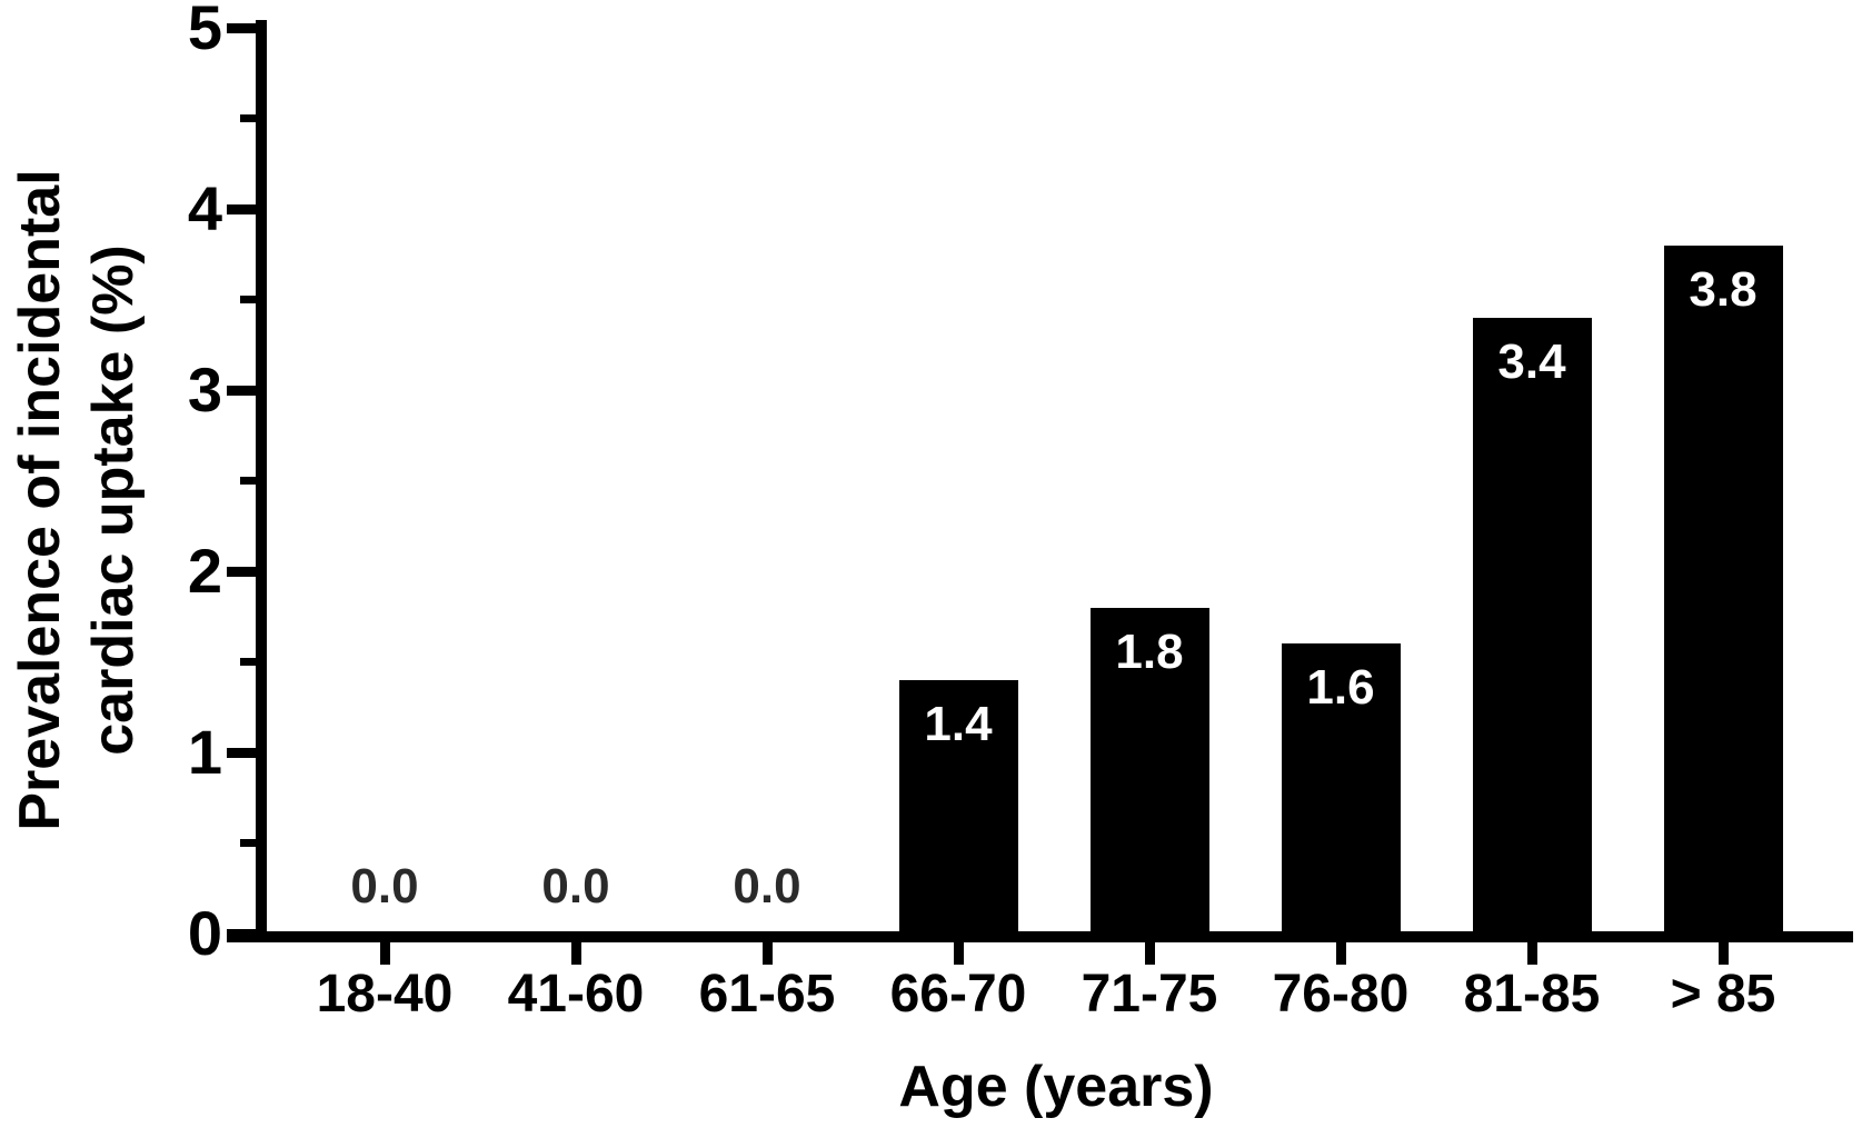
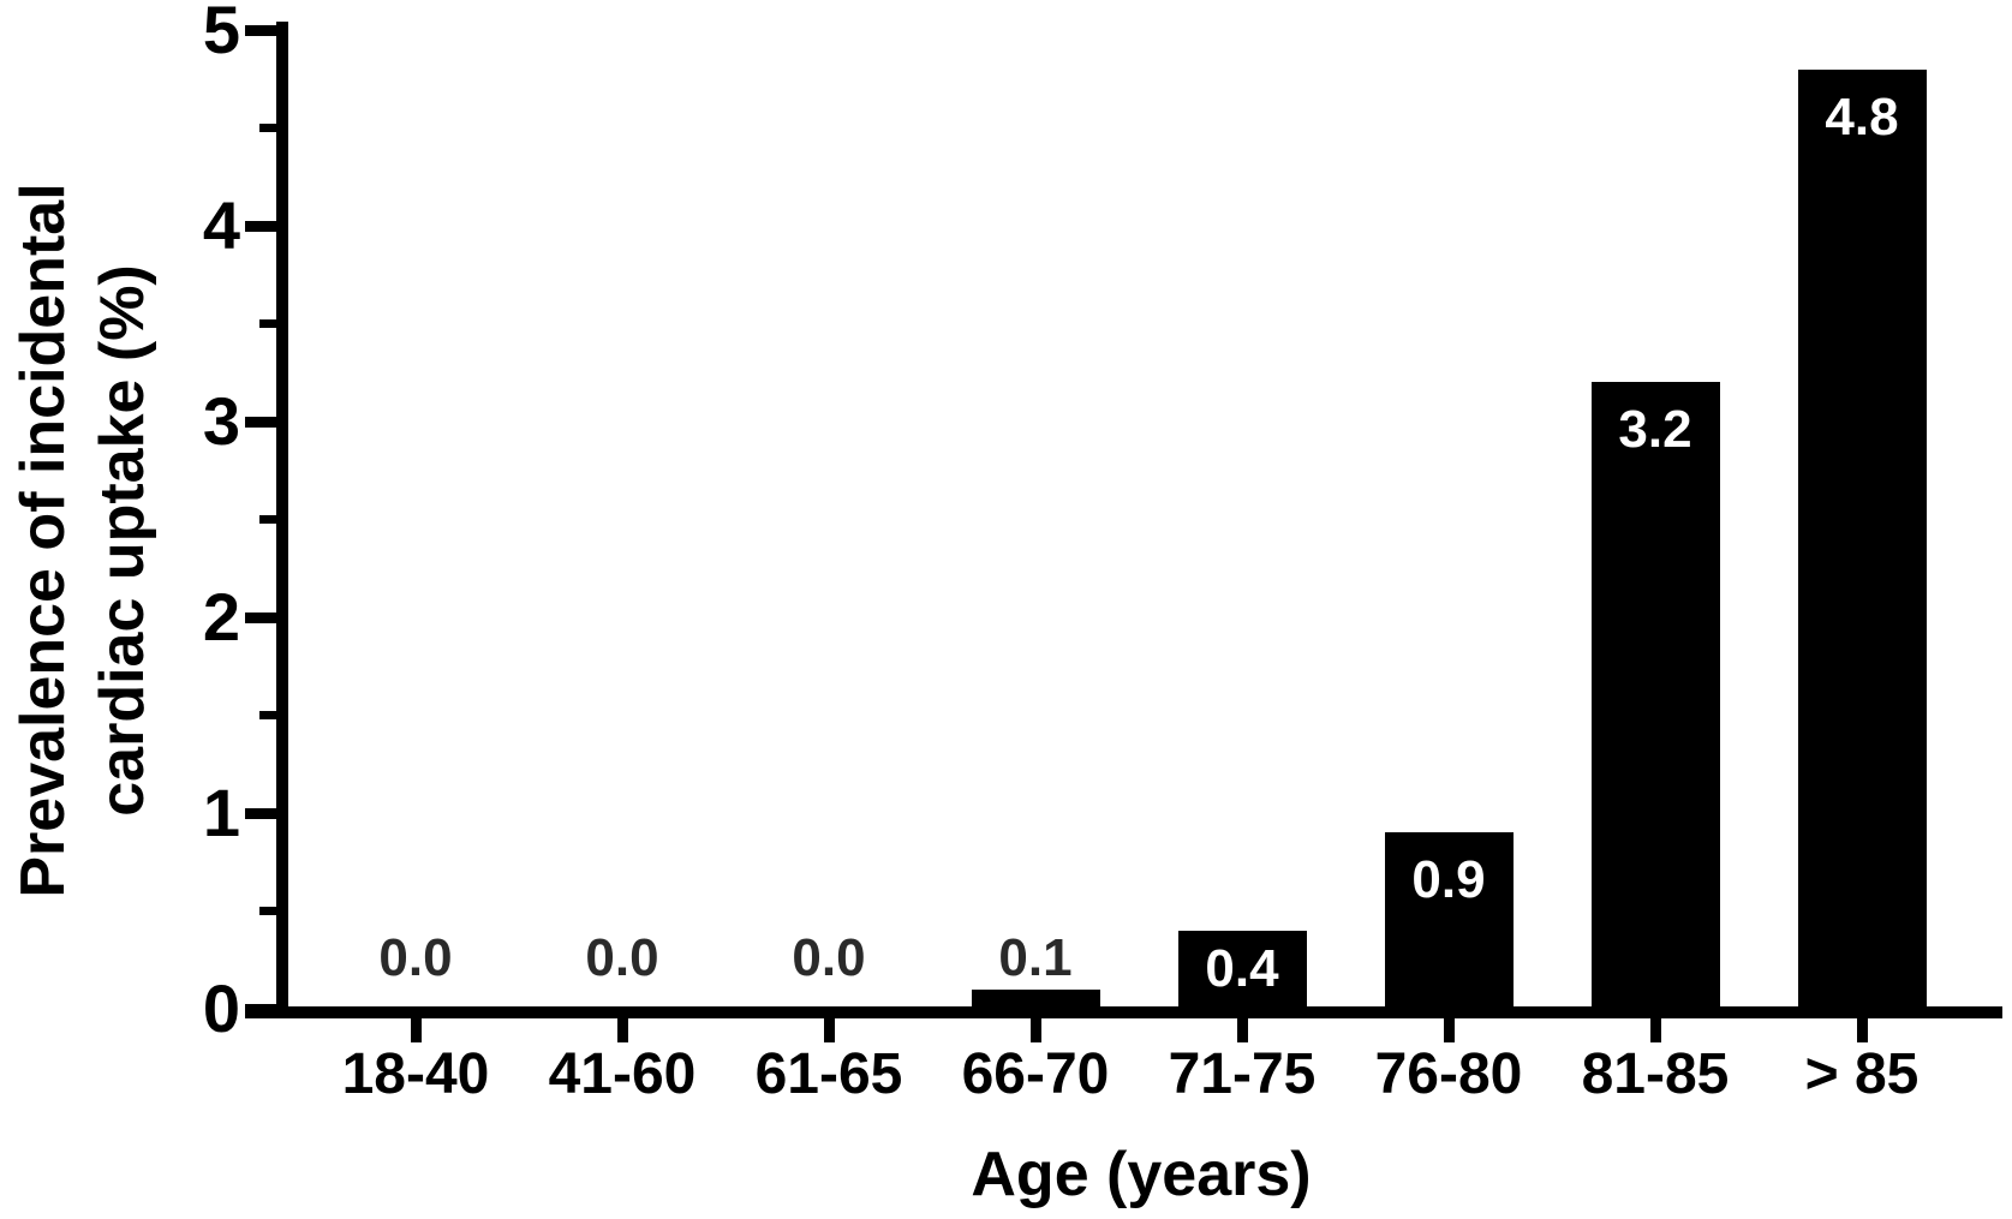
66-70: 1.4 -> 0.1
71-75: 1.8 -> 0.4
76-80: 1.6 -> 0.9
81-85: 3.4 -> 3.2
> 85: 3.8 -> 4.8
